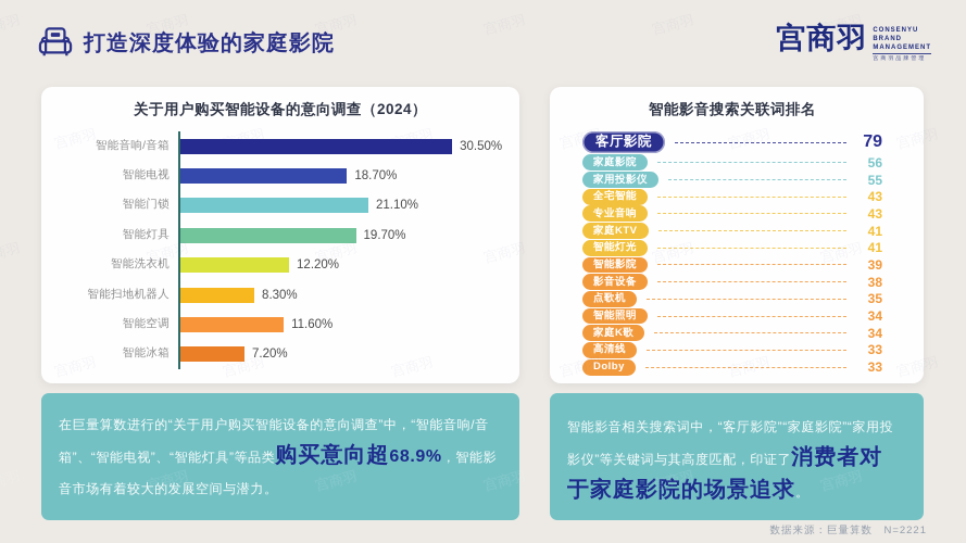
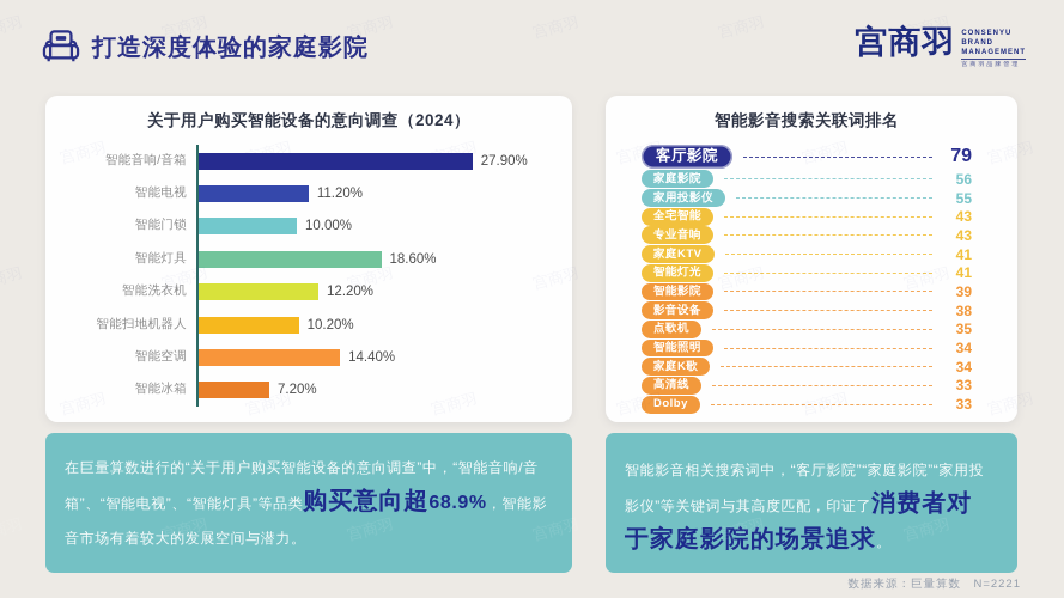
关于用户购买智能设备的意向调查（2024）/智能音响/音箱: 30.50% -> 27.90%
关于用户购买智能设备的意向调查（2024）/智能电视: 18.70% -> 11.20%
关于用户购买智能设备的意向调查（2024）/智能门锁: 21.10% -> 10.00%
关于用户购买智能设备的意向调查（2024）/智能灯具: 19.70% -> 18.60%
关于用户购买智能设备的意向调查（2024）/智能扫地机器人: 8.30% -> 10.20%
关于用户购买智能设备的意向调查（2024）/智能空调: 11.60% -> 14.40%
